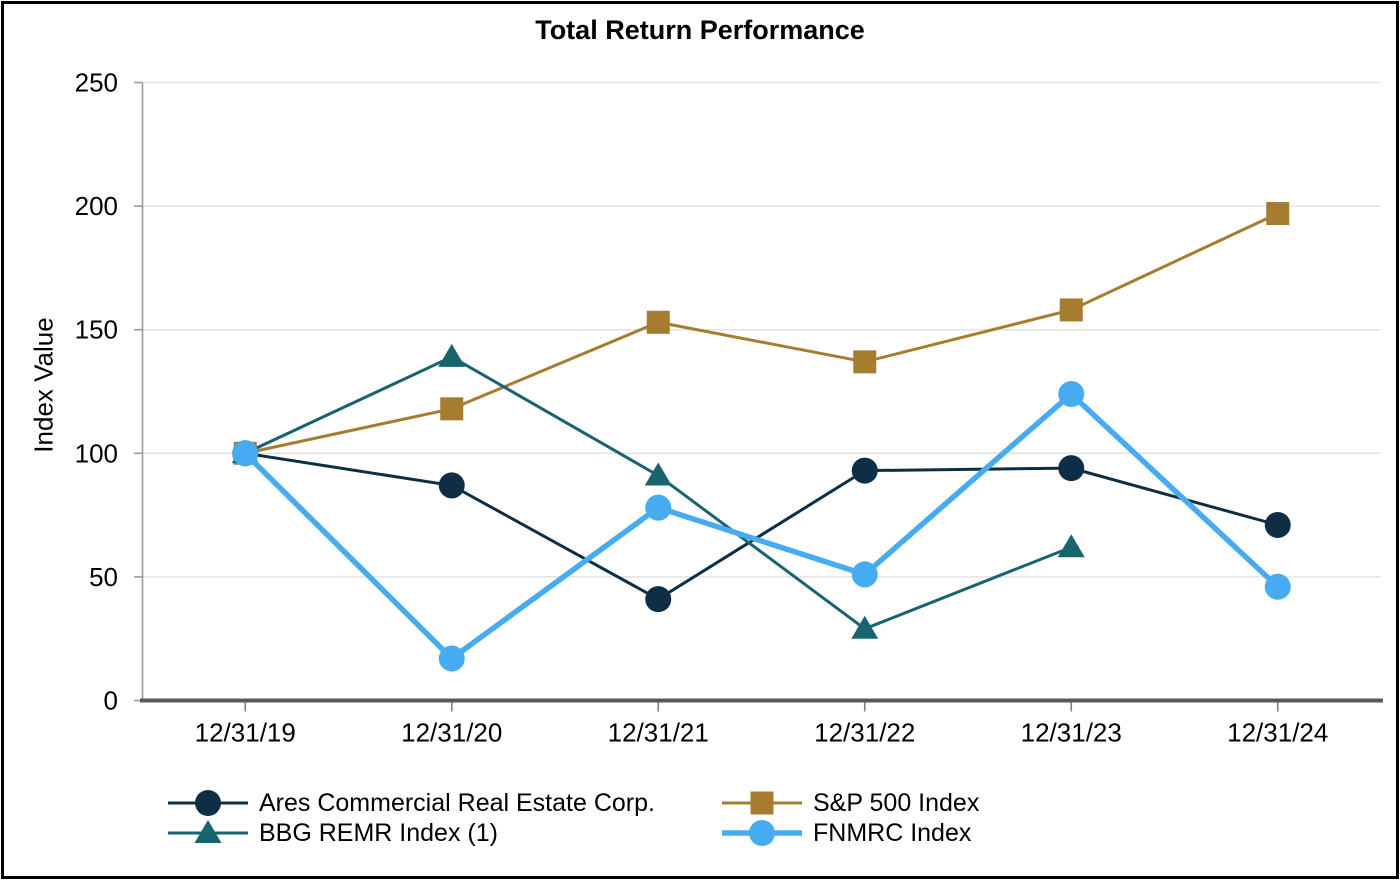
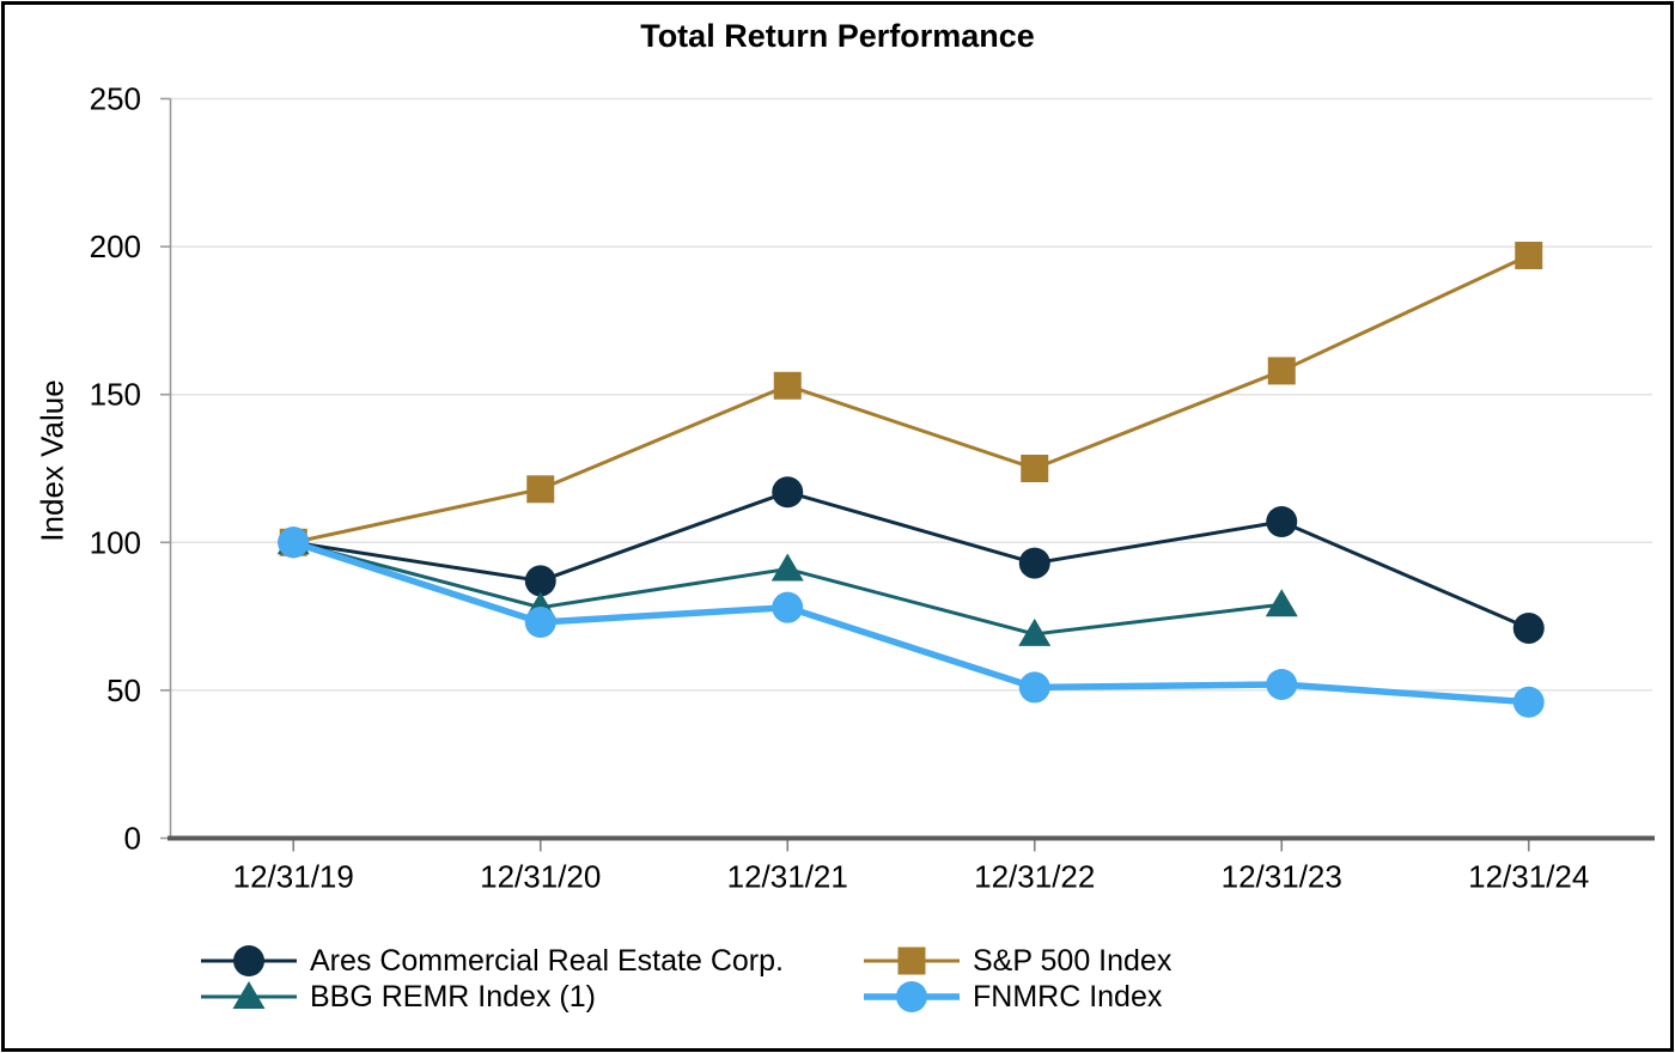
BBG REMR Index (1)/12/31/20: 139 -> 78
FNMRC Index/12/31/20: 17 -> 73
Ares Commercial Real Estate Corp./12/31/21: 41 -> 117
S&P 500 Index/12/31/22: 137 -> 125
BBG REMR Index (1)/12/31/22: 29 -> 69
Ares Commercial Real Estate Corp./12/31/23: 94 -> 107
BBG REMR Index (1)/12/31/23: 62 -> 79
FNMRC Index/12/31/23: 124 -> 52
